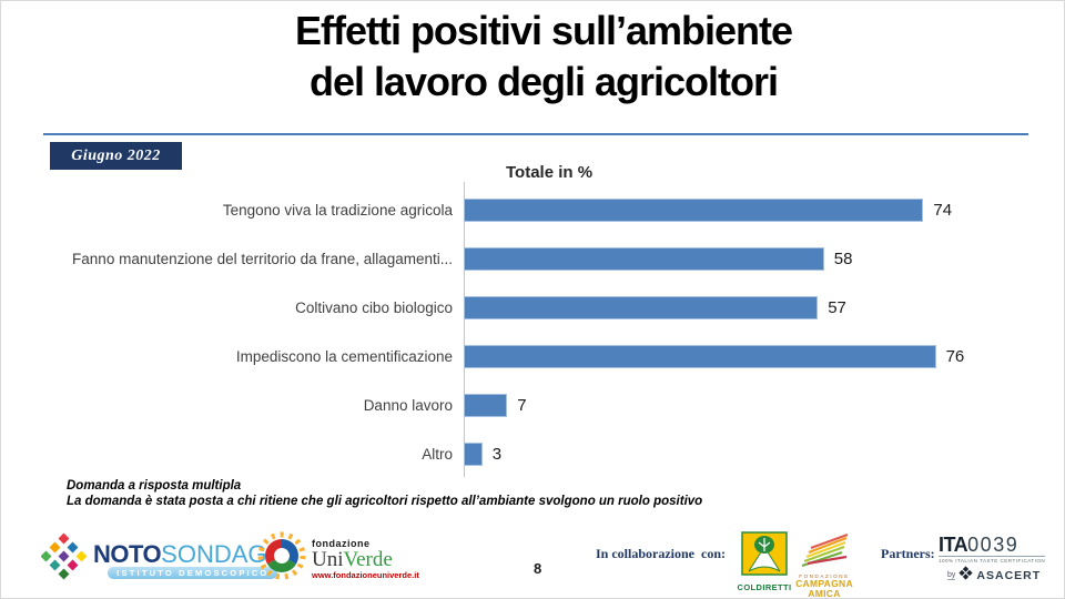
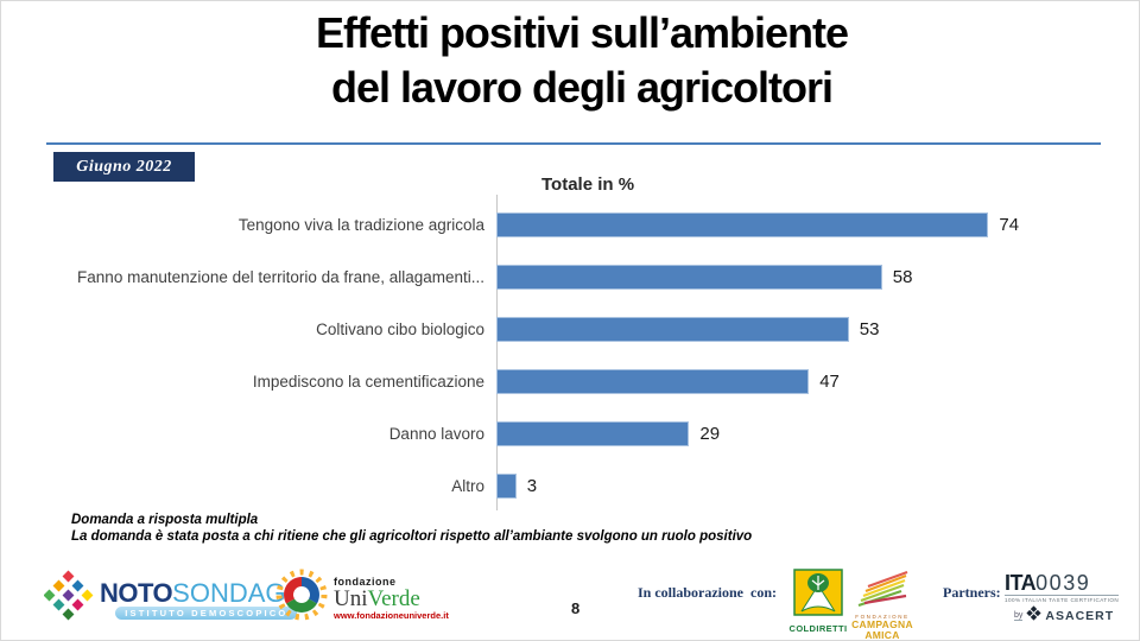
Coltivano cibo biologico: 57 -> 53
Impediscono la cementificazione: 76 -> 47
Danno lavoro: 7 -> 29
